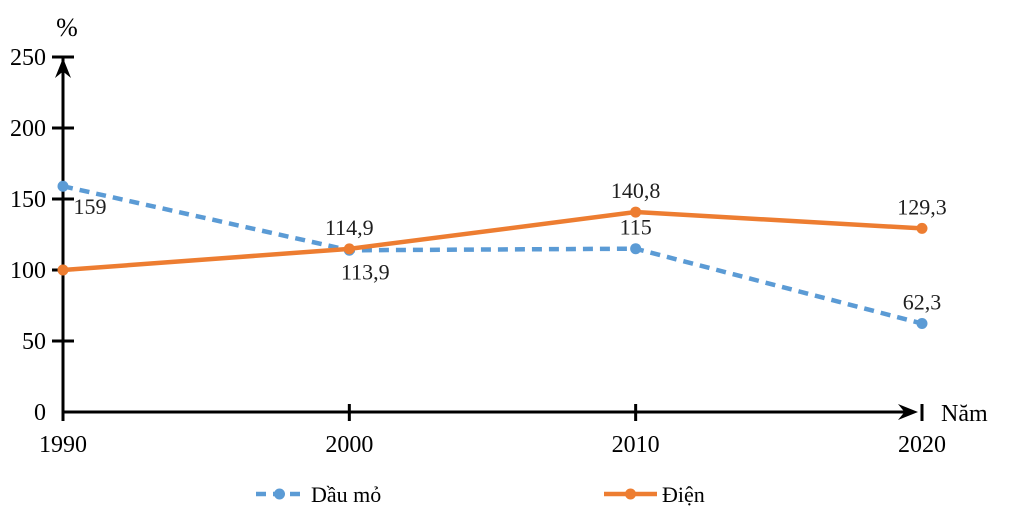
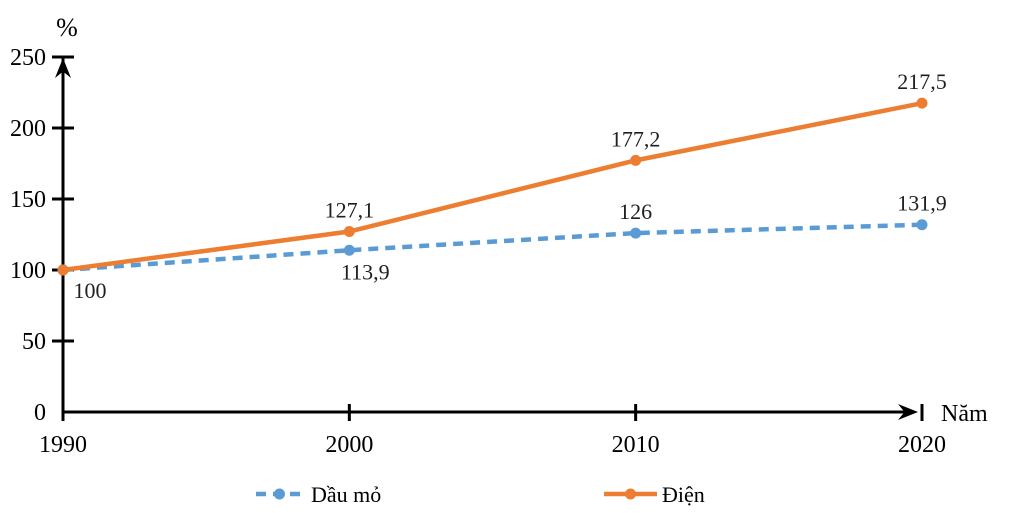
Dầu mỏ/1990: 159 -> 100
Điện/2000: 114,9 -> 127,1
Dầu mỏ/2010: 115 -> 126
Điện/2010: 140,8 -> 177,2
Dầu mỏ/2020: 62,3 -> 131,9
Điện/2020: 129,3 -> 217,5
